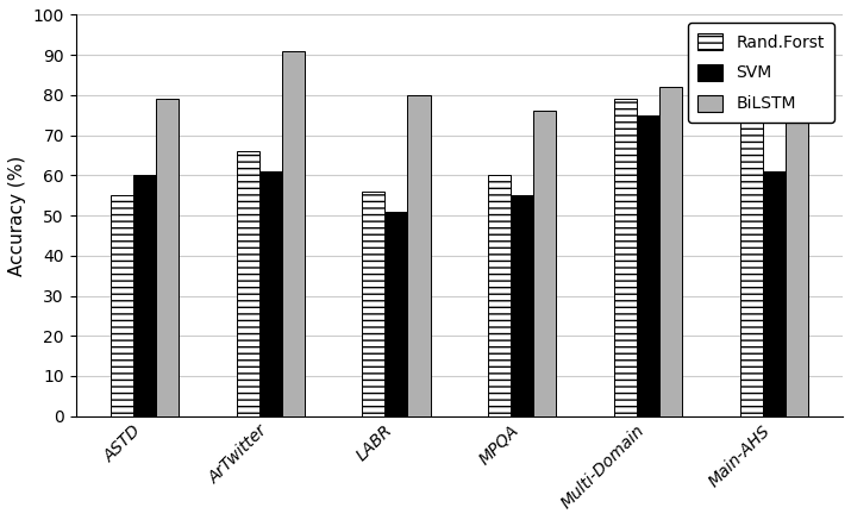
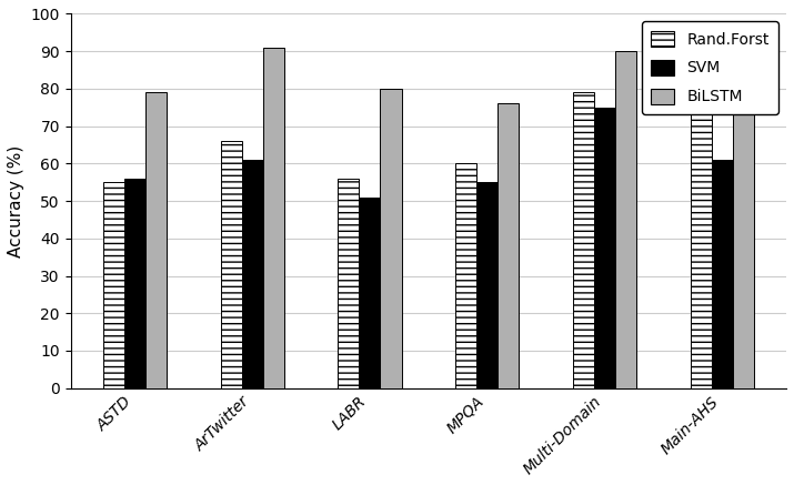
SVM/ASTD: 60 -> 56
BiLSTM/Multi-Domain: 82 -> 90
